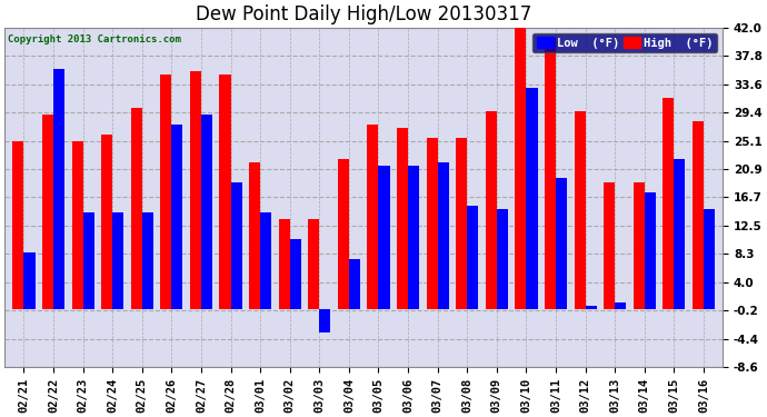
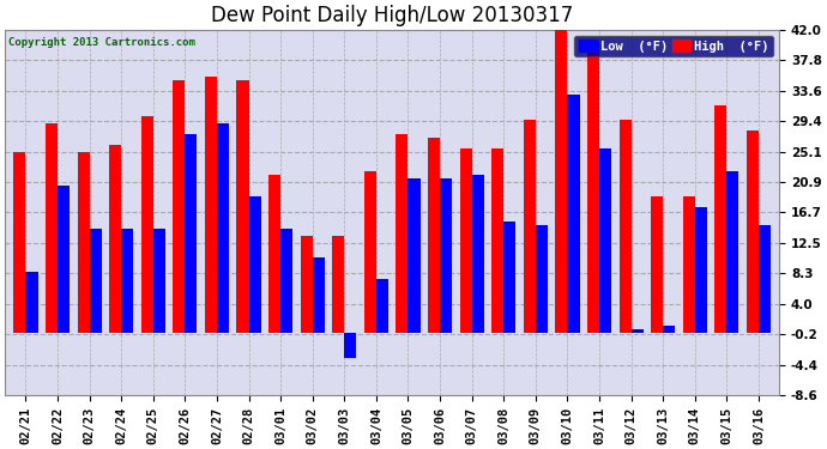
Low (°F)/02/22: 35.8 -> 20.5
Low (°F)/03/11: 19.6 -> 25.5
